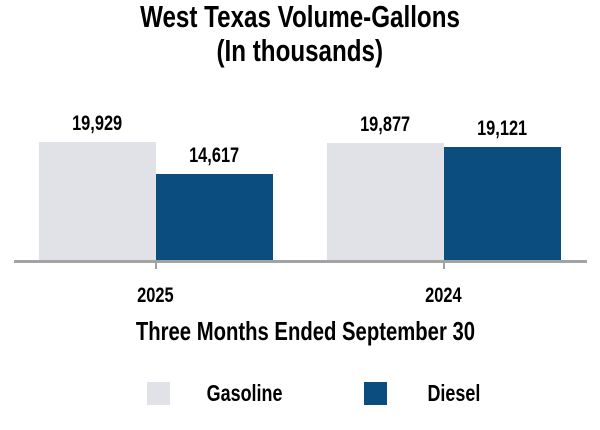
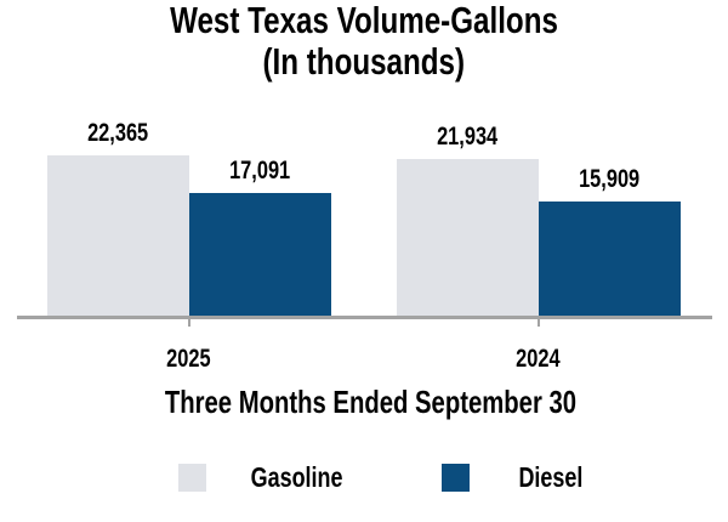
Gasoline/2025: 19,929 -> 22,365
Diesel/2025: 14,617 -> 17,091
Gasoline/2024: 19,877 -> 21,934
Diesel/2024: 19,121 -> 15,909
